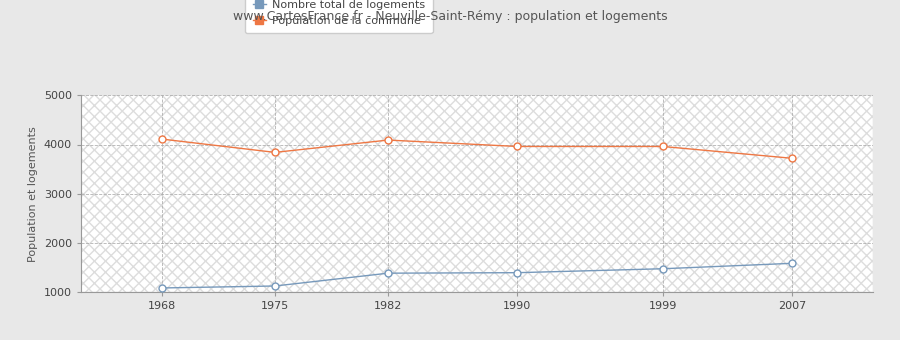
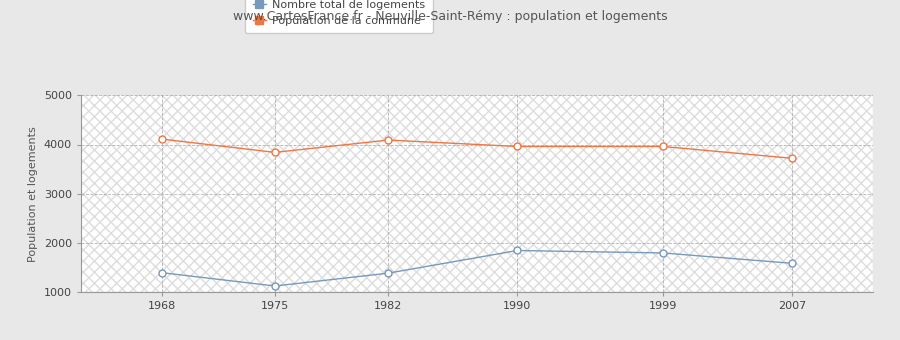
Nombre total de logements/1968: 1090 -> 1400
Nombre total de logements/1990: 1400 -> 1850
Nombre total de logements/1999: 1480 -> 1800
